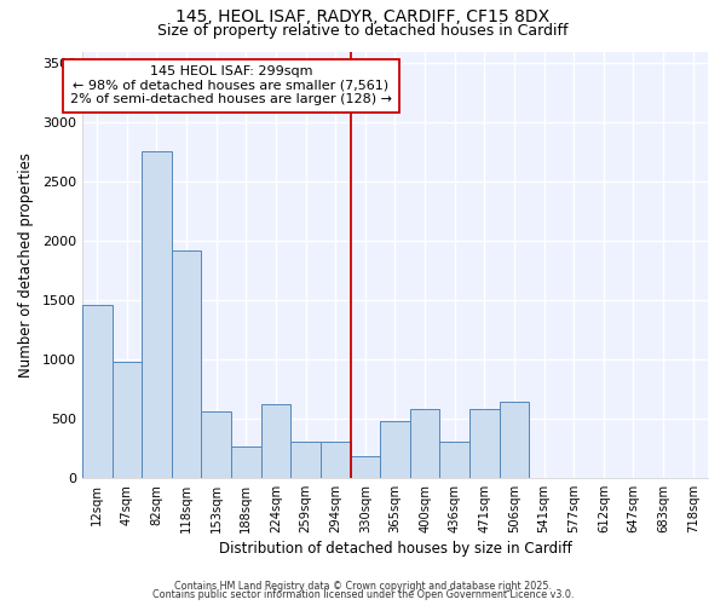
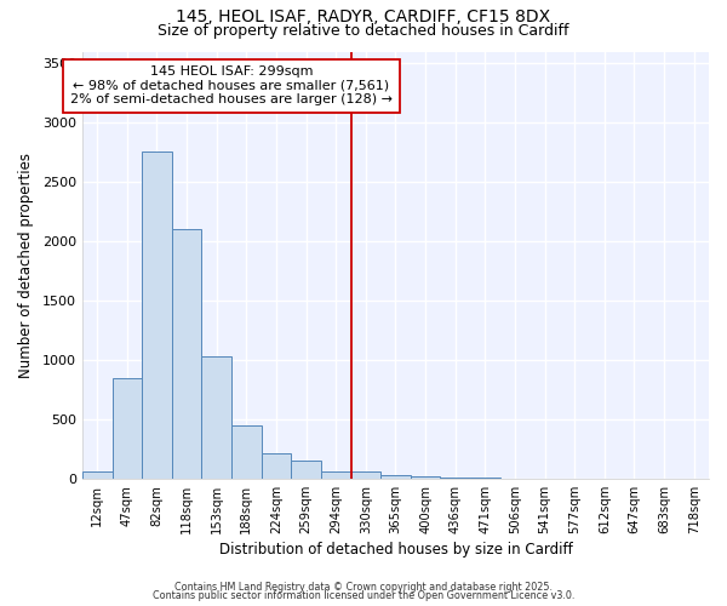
12sqm: 1460 -> 60
47sqm: 980 -> 850
118sqm: 1920 -> 2100
153sqm: 560 -> 1030
188sqm: 260 -> 450
224sqm: 620 -> 210
259sqm: 300 -> 150
294sqm: 300 -> 60
330sqm: 180 -> 60
365sqm: 480 -> 30
400sqm: 580 -> 20
436sqm: 300 -> 10
471sqm: 580 -> 0
506sqm: 640 -> 0
